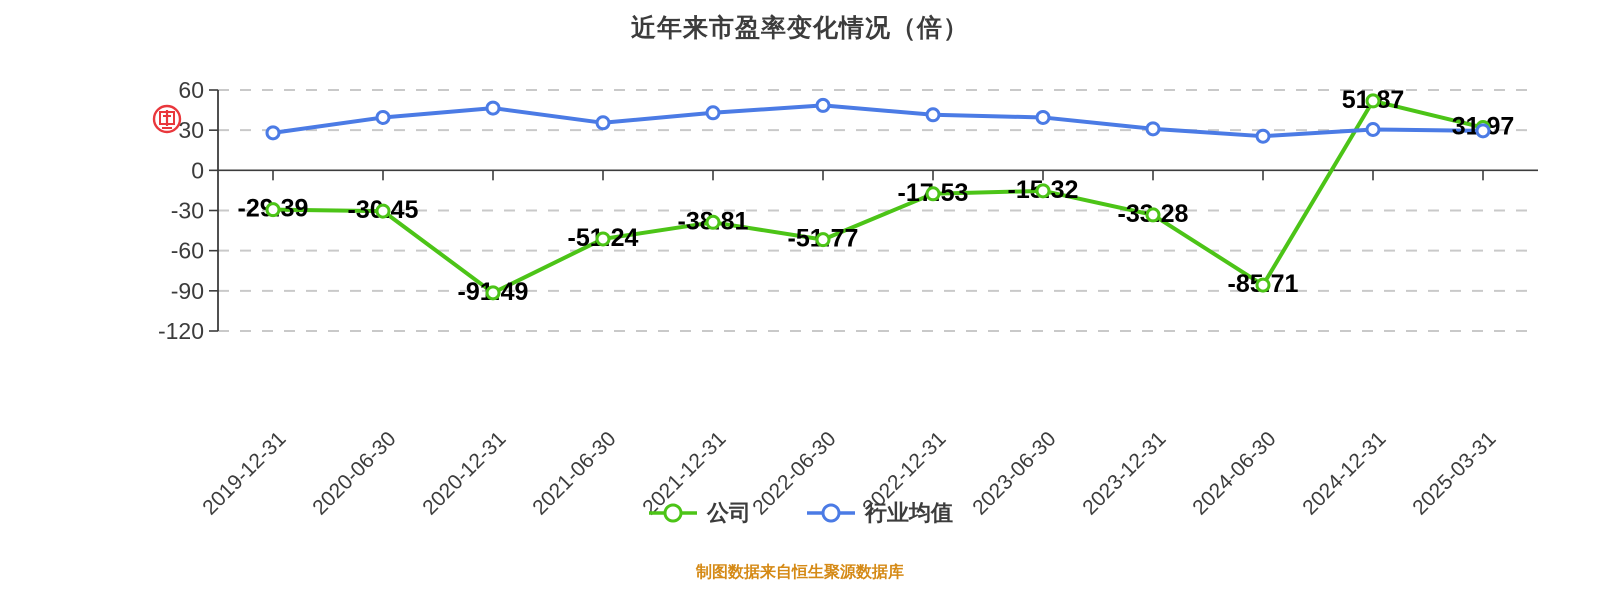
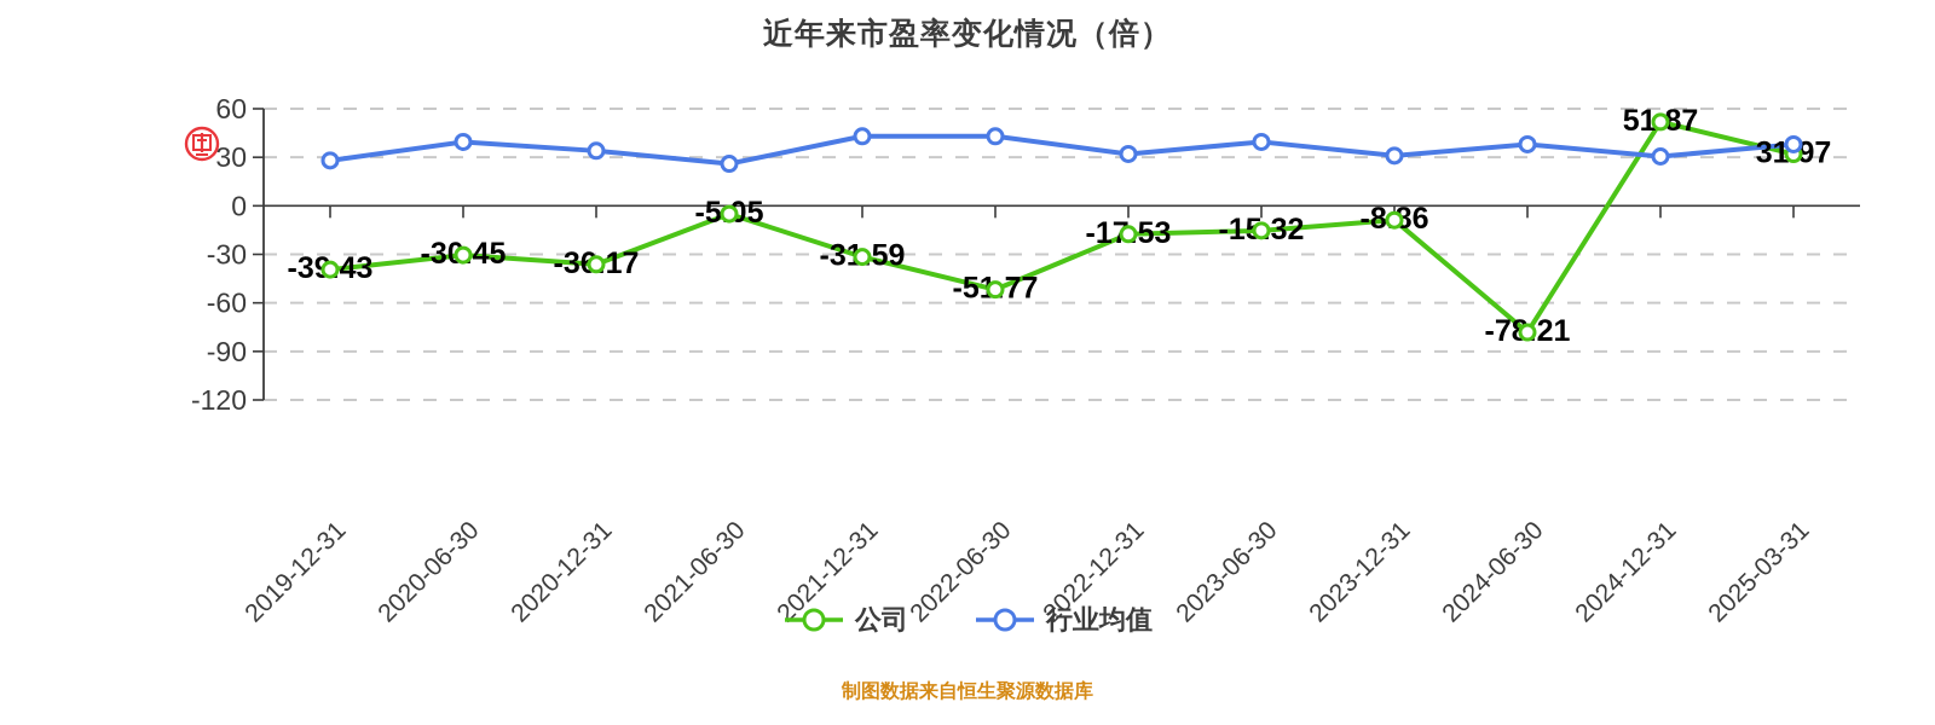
公司/2019-12-31: -29.39 -> -39.43
公司/2020-12-31: -91.49 -> -36.17
行业均值/2020-12-31: 46 -> 34
公司/2021-06-30: -51.24 -> -5.05
行业均值/2021-06-30: 36 -> 26
公司/2021-12-31: -38.81 -> -31.59
行业均值/2022-06-30: 48 -> 43
行业均值/2022-12-31: 42 -> 32
公司/2023-12-31: -33.28 -> -8.86
公司/2024-06-30: -85.71 -> -78.21
行业均值/2024-06-30: 26 -> 38
行业均值/2025-03-31: 30 -> 38
